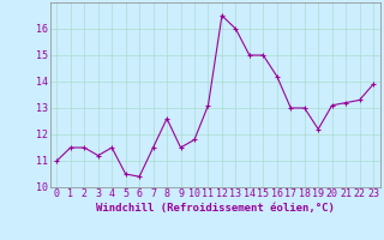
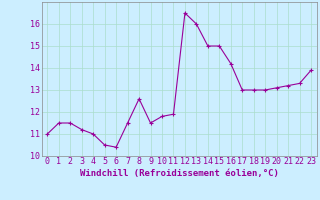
4: 11.5 -> 11.0
11: 13.1 -> 11.9
19: 12.2 -> 13.0
